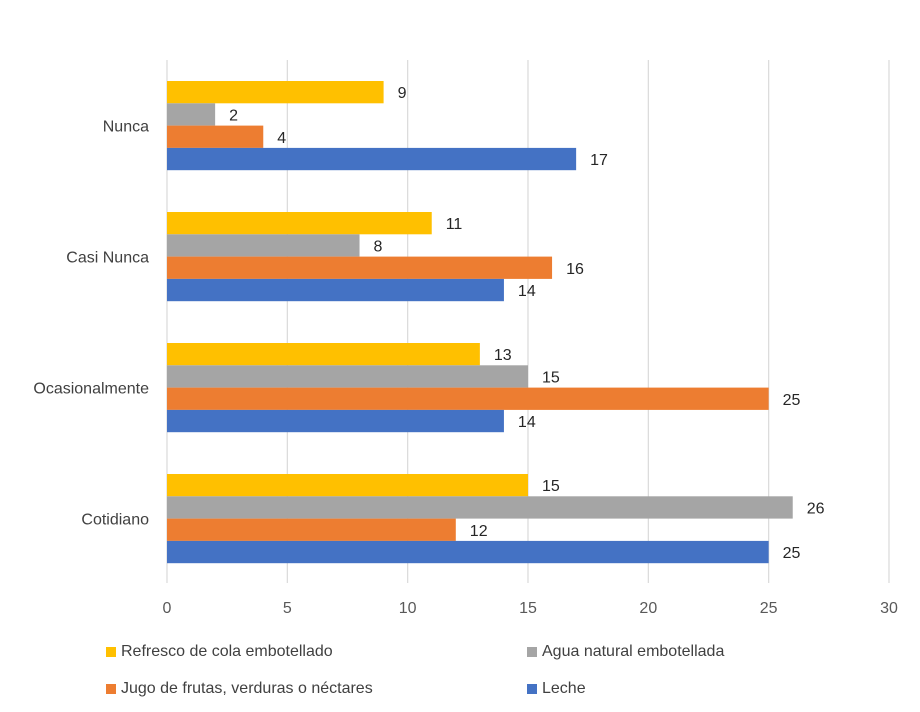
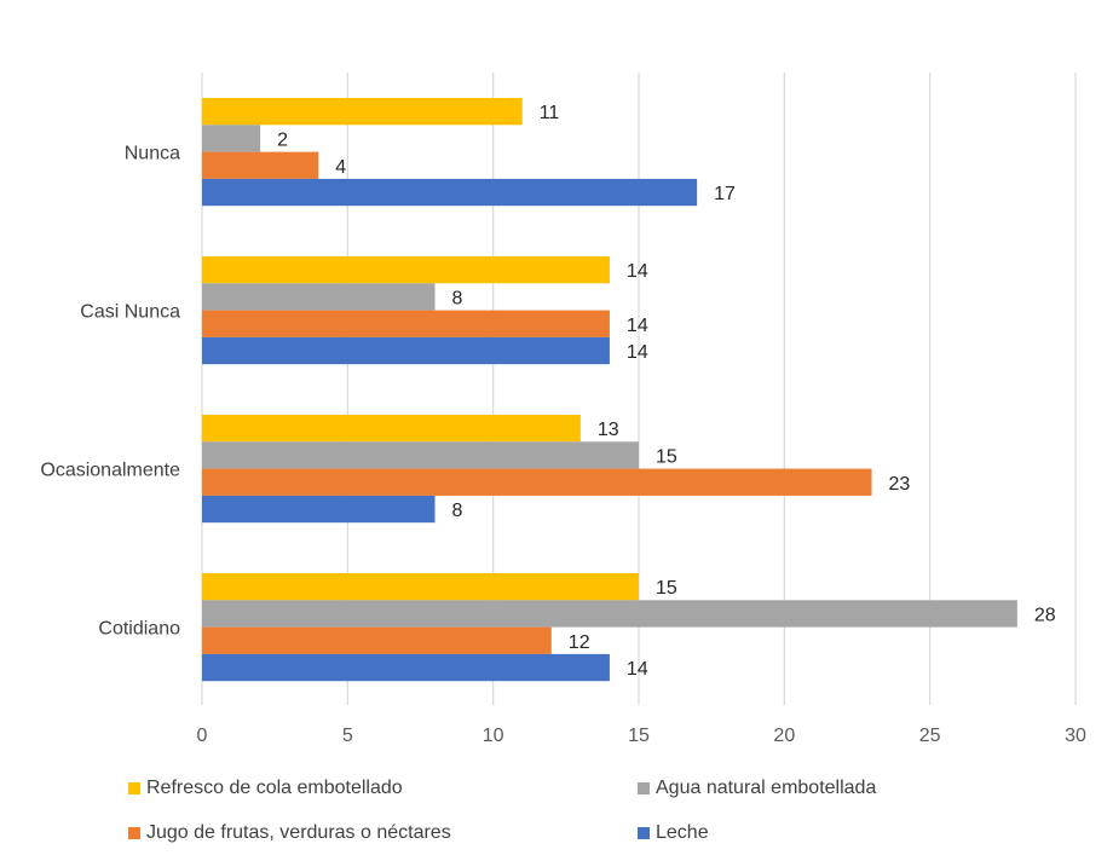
Refresco de cola embotellado/Nunca: 9 -> 11
Refresco de cola embotellado/Casi Nunca: 11 -> 14
Jugo de frutas, verduras o néctares/Casi Nunca: 16 -> 14
Jugo de frutas, verduras o néctares/Ocasionalmente: 25 -> 23
Leche/Ocasionalmente: 14 -> 8
Agua natural embotellada/Cotidiano: 26 -> 28
Leche/Cotidiano: 25 -> 14
